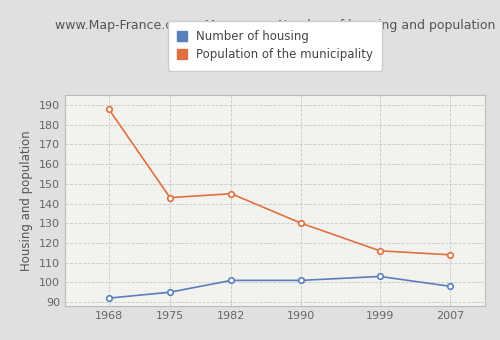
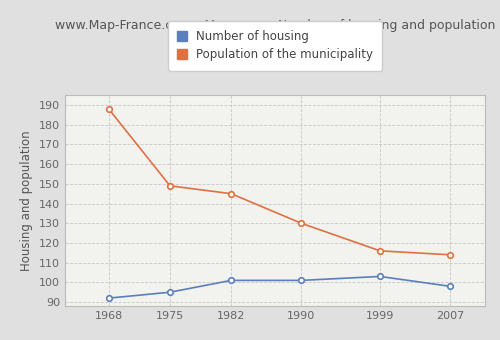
Population of the municipality/1975: 143 -> 149
